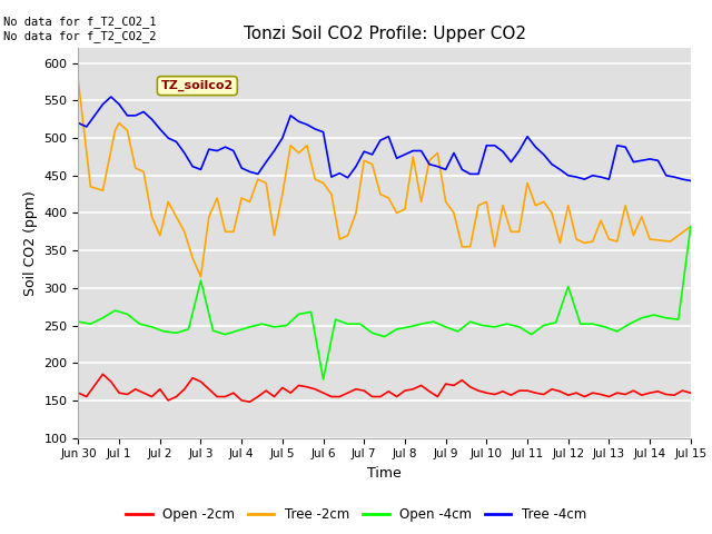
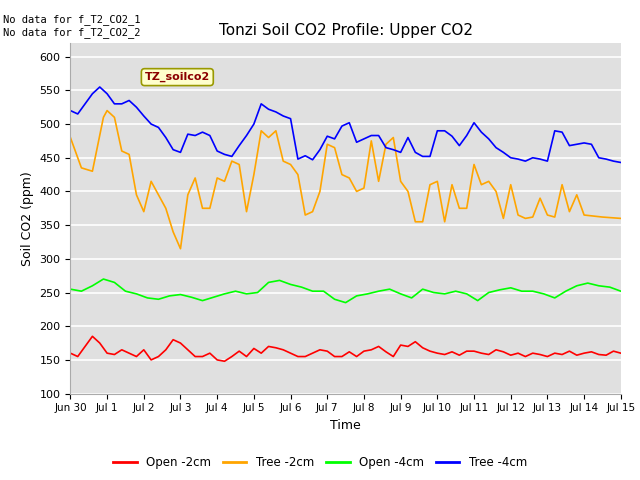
Tree -2cm/Jun 30: 576 -> 480
Open -4cm/Jul 3: 310 -> 247
Open -4cm/Jul 6: 178 -> 262
Open -4cm/Jul 12: 302 -> 257
Tree -2cm/Jul 15: 382 -> 360
Open -4cm/Jul 15: 382 -> 252
